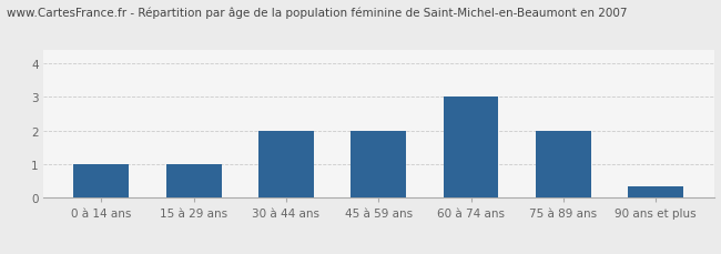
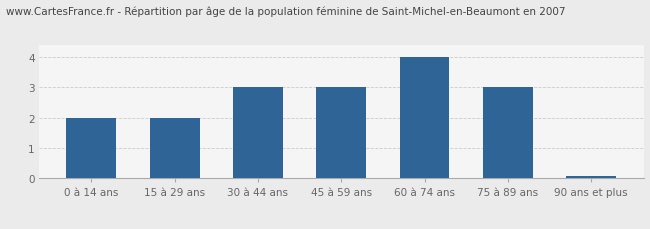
0 à 14 ans: 1.00 -> 2.00
15 à 29 ans: 1.00 -> 2.00
30 à 44 ans: 2.00 -> 3.00
45 à 59 ans: 2.00 -> 3.00
60 à 74 ans: 3.00 -> 4.00
75 à 89 ans: 2.00 -> 3.00
90 ans et plus: 0.35 -> 0.07
